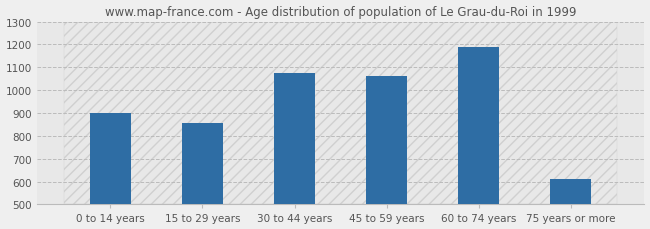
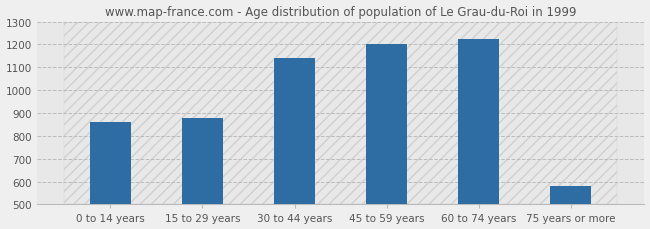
0 to 14 years: 900 -> 860
15 to 29 years: 855 -> 880
30 to 44 years: 1075 -> 1140
45 to 59 years: 1060 -> 1200
60 to 74 years: 1190 -> 1225
75 years or more: 610 -> 580
